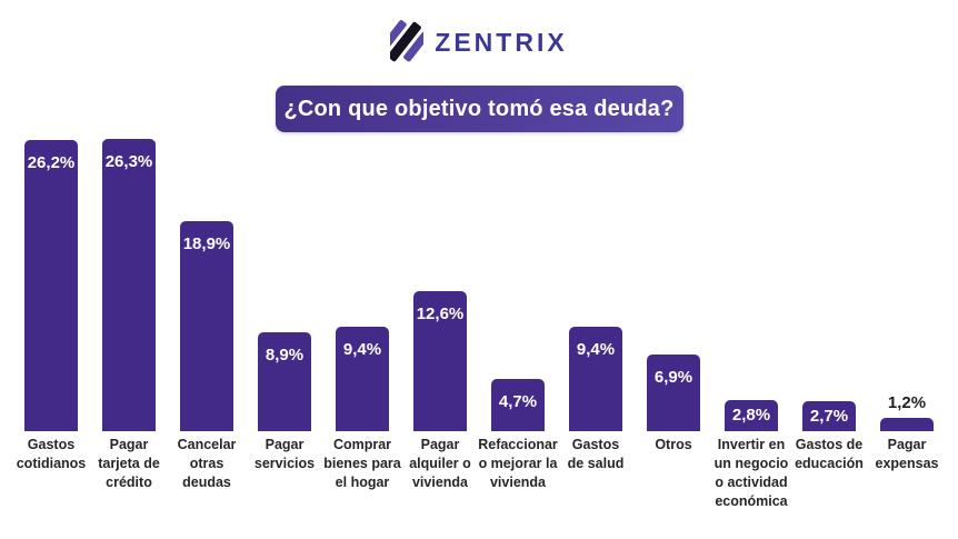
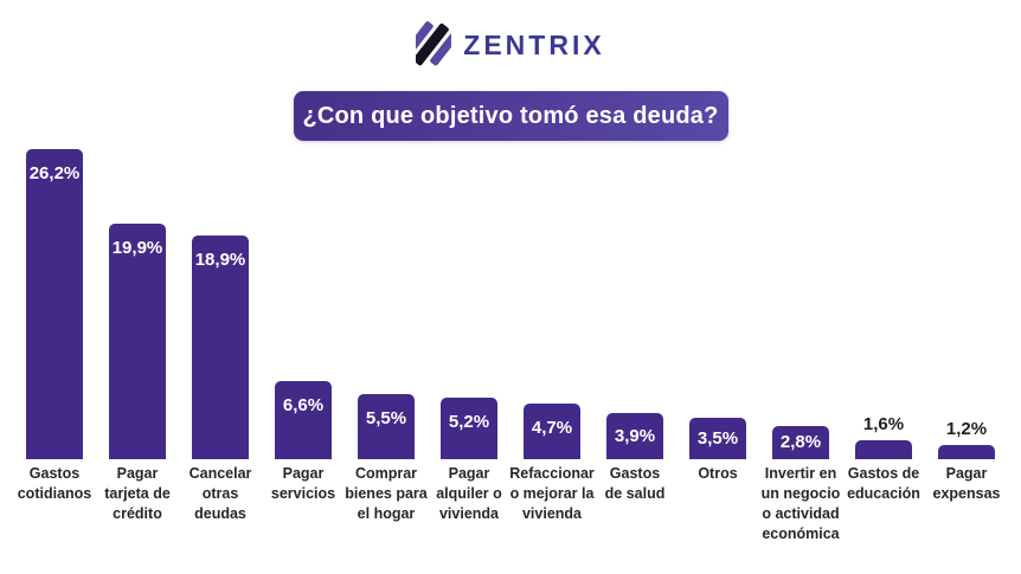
Pagar tarjeta de crédito: 26,3% -> 19,9%
Pagar servicios: 8,9% -> 6,6%
Comprar bienes para el hogar: 9,4% -> 5,5%
Pagar alquiler o vivienda: 12,6% -> 5,2%
Gastos de salud: 9,4% -> 3,9%
Otros: 6,9% -> 3,5%
Gastos de educación: 2,7% -> 1,6%
